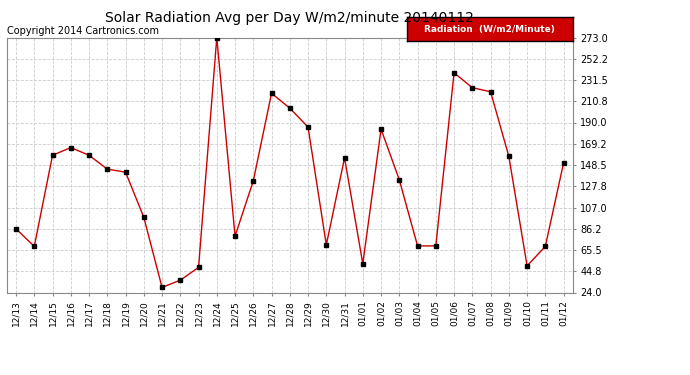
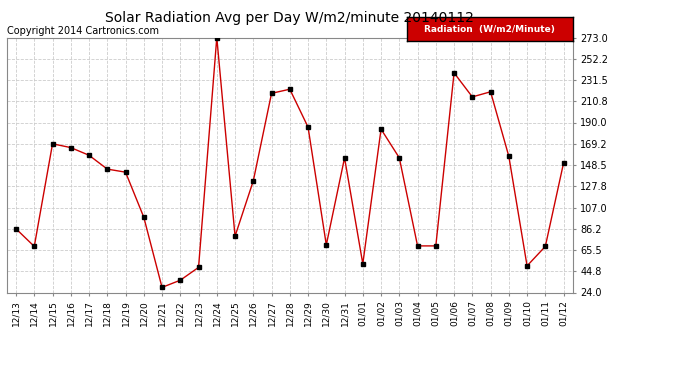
12/15: 158 -> 169
12/28: 204 -> 222
01/03: 134 -> 156
01/07: 224 -> 215
